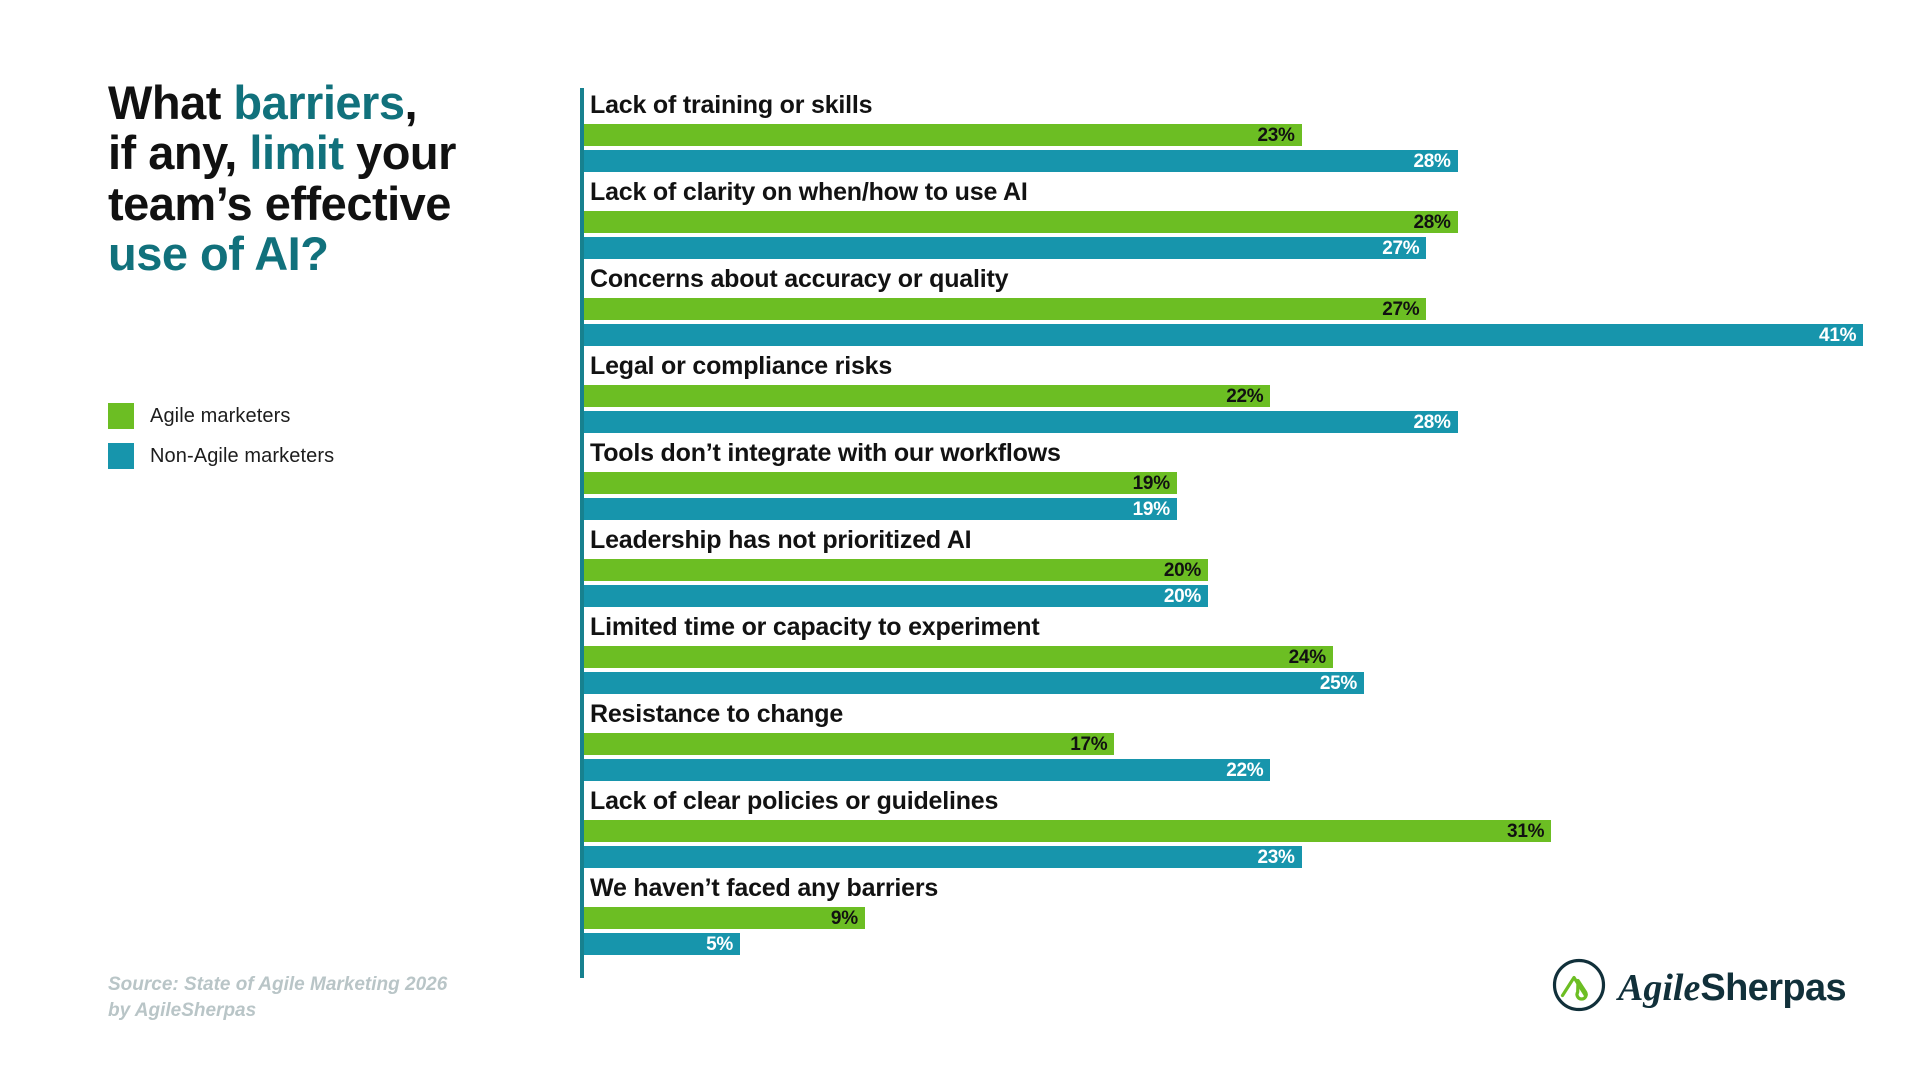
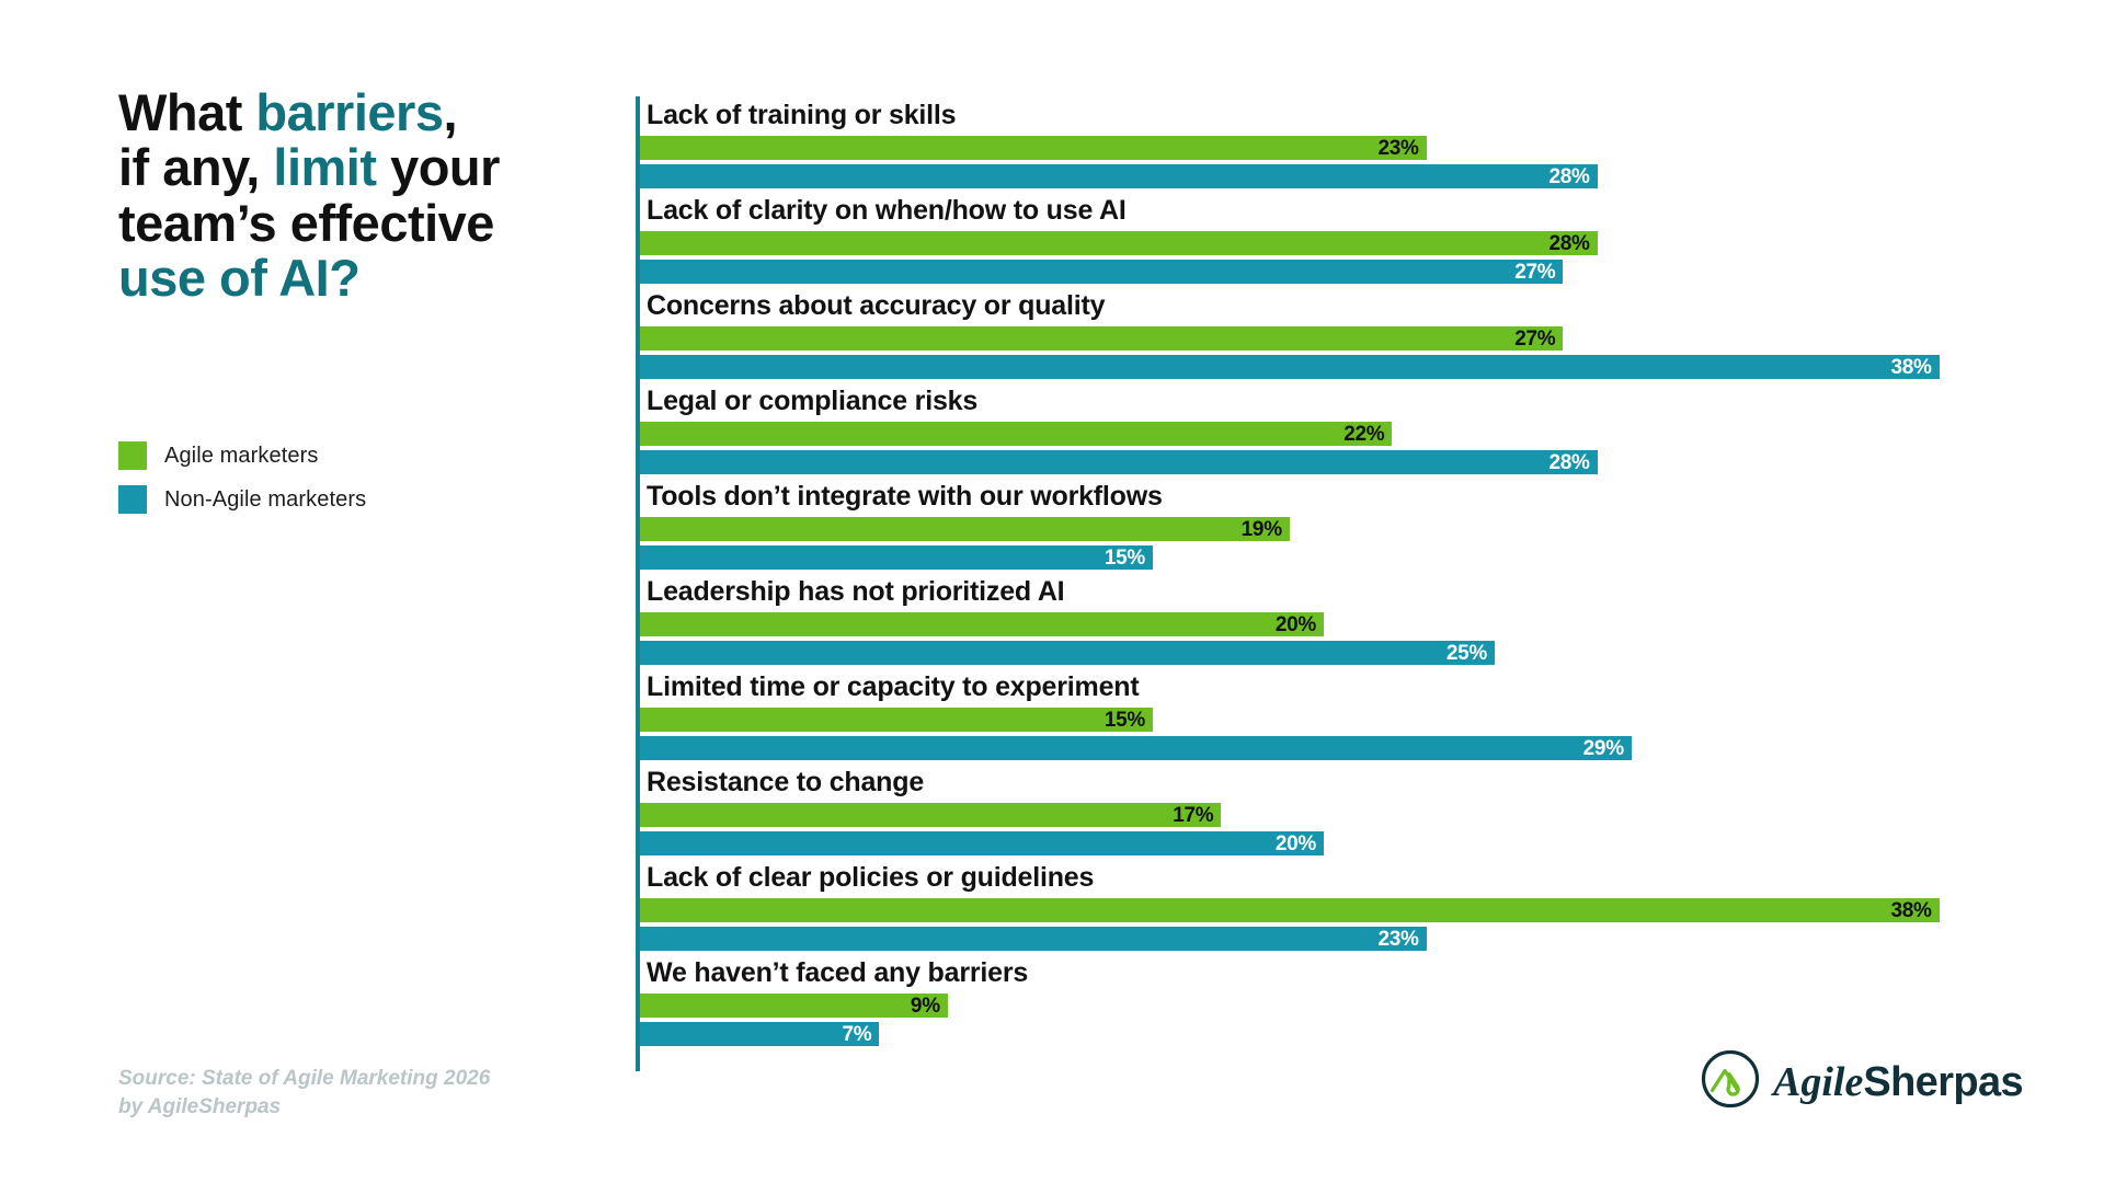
Non-Agile marketers/Concerns about accuracy or quality: 41% -> 38%
Non-Agile marketers/Tools don’t integrate with our workflows: 19% -> 15%
Non-Agile marketers/Leadership has not prioritized AI: 20% -> 25%
Agile marketers/Limited time or capacity to experiment: 24% -> 15%
Non-Agile marketers/Limited time or capacity to experiment: 25% -> 29%
Non-Agile marketers/Resistance to change: 22% -> 20%
Agile marketers/Lack of clear policies or guidelines: 31% -> 38%
Non-Agile marketers/We haven’t faced any barriers: 5% -> 7%
